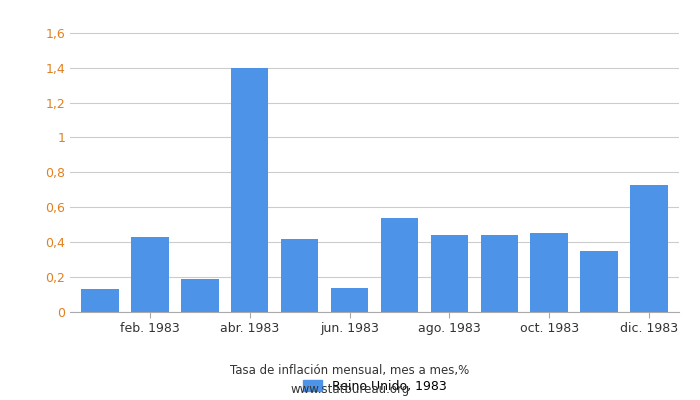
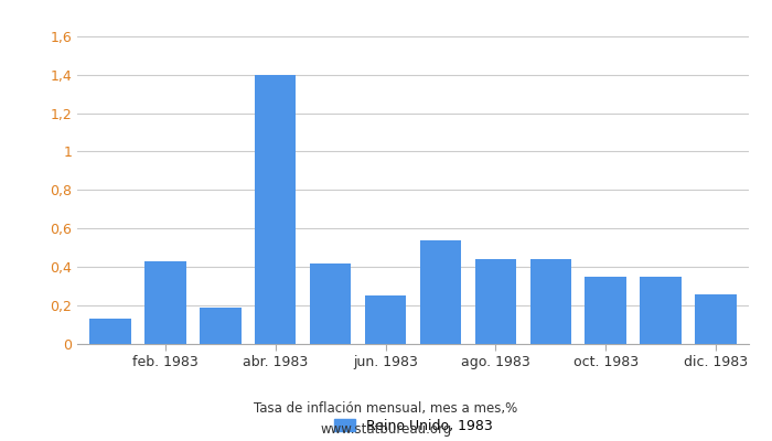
jun. 1983: 0,14 -> 0,25
oct. 1983: 0,45 -> 0,35
dic. 1983: 0,73 -> 0,26
